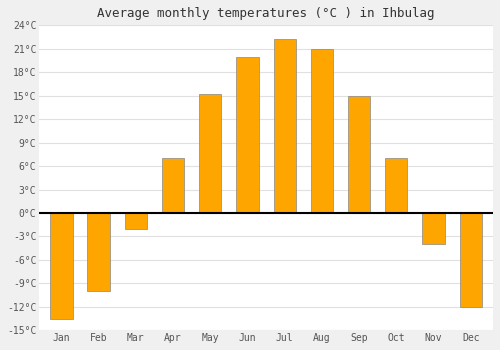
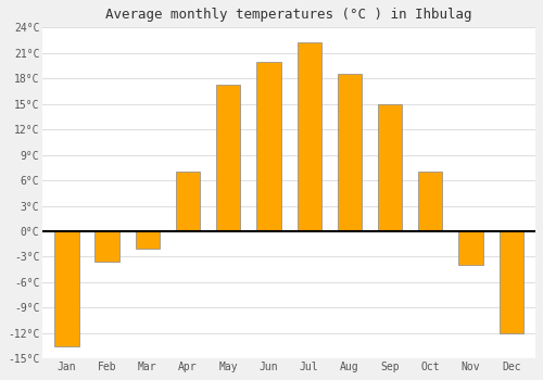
Feb: -10.0°C -> -3.6°C
May: 15.2°C -> 17.2°C
Aug: 21.0°C -> 18.6°C
